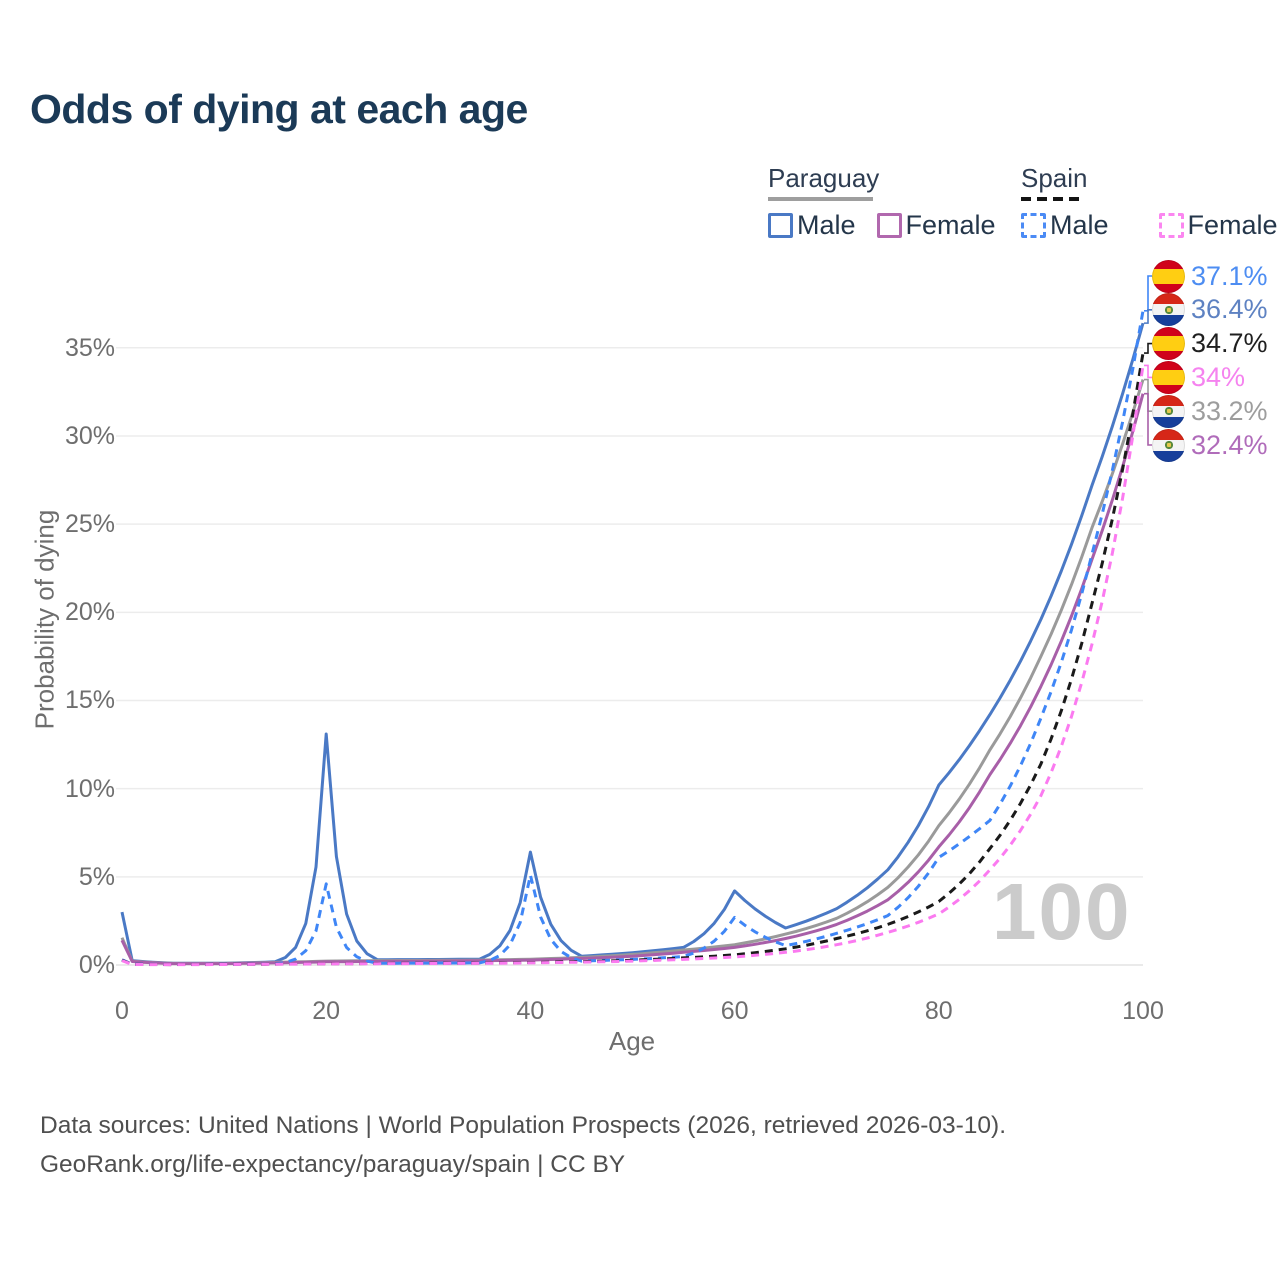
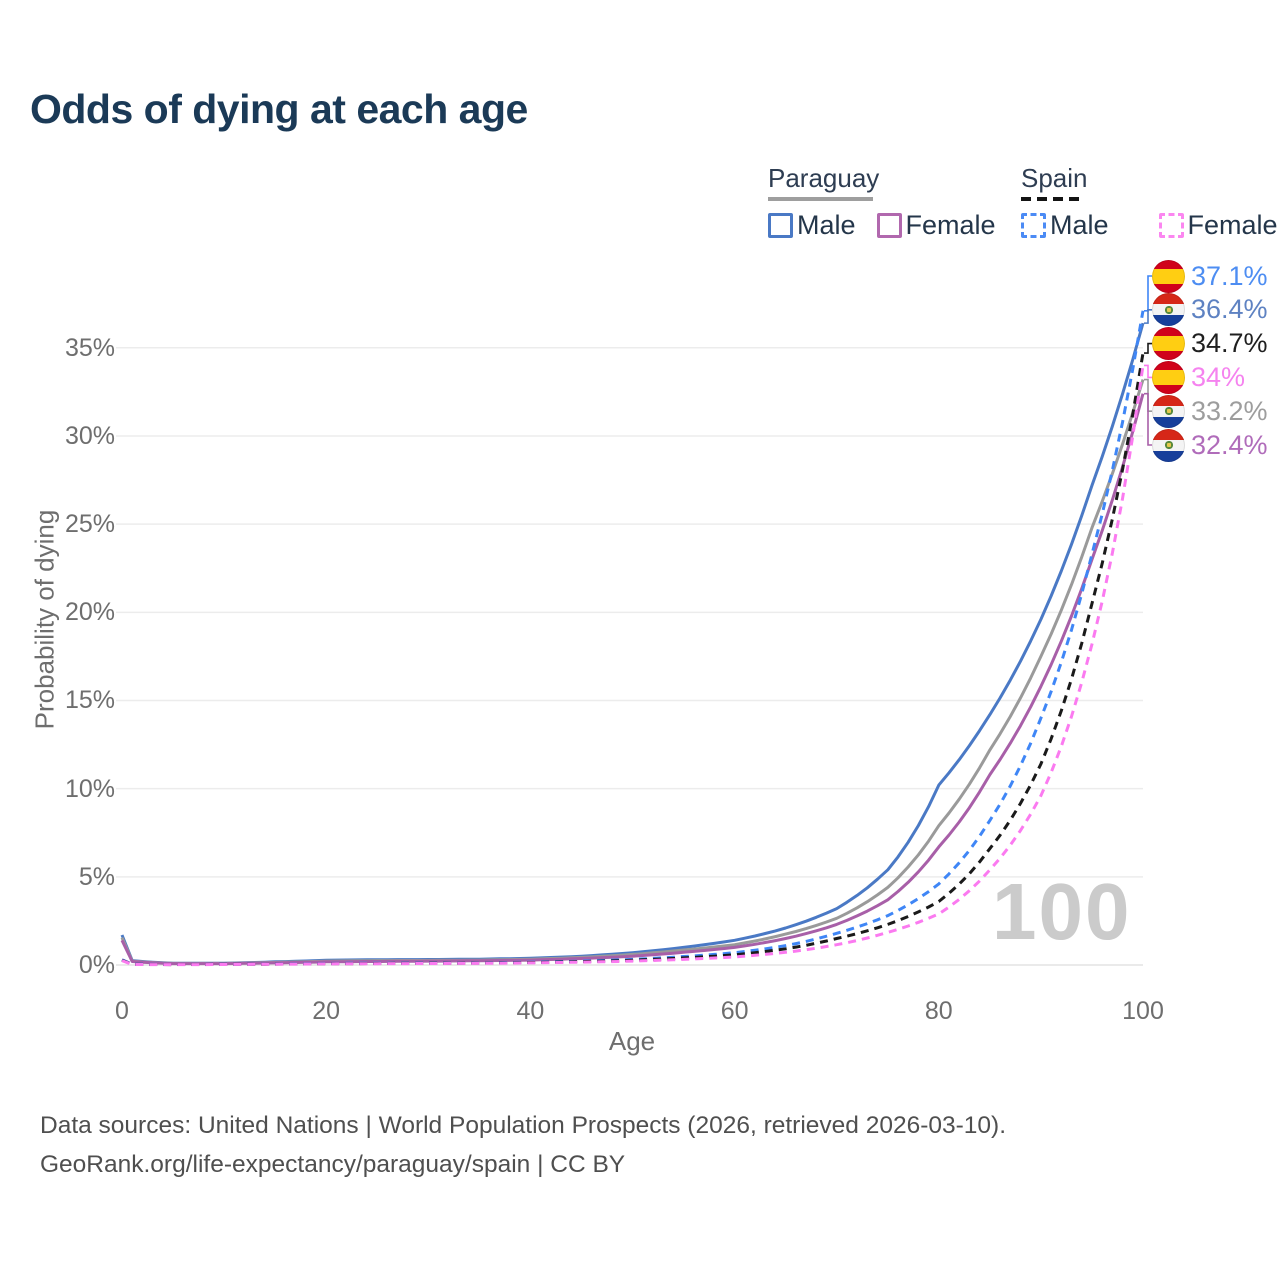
Paraguay Male/0: 3.0% -> 1.7%
Paraguay Male/20: 13.1% -> 0.3%
Spain Male/20: 4.6% -> 0.1%
Paraguay Male/40: 6.4% -> 0.4%
Spain Male/40: 5.1% -> 0.2%
Paraguay Male/60: 4.2% -> 1.4%
Spain Male/60: 2.7% -> 0.7%
Spain Male/80: 6.1% -> 4.6%
